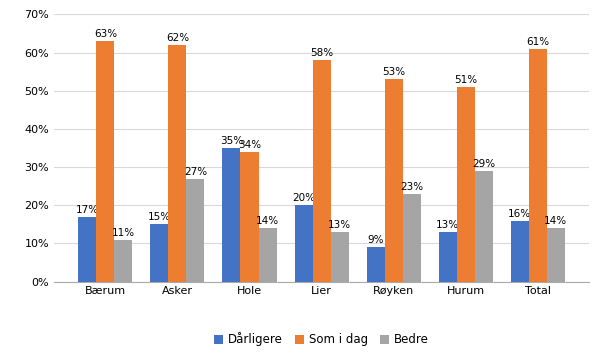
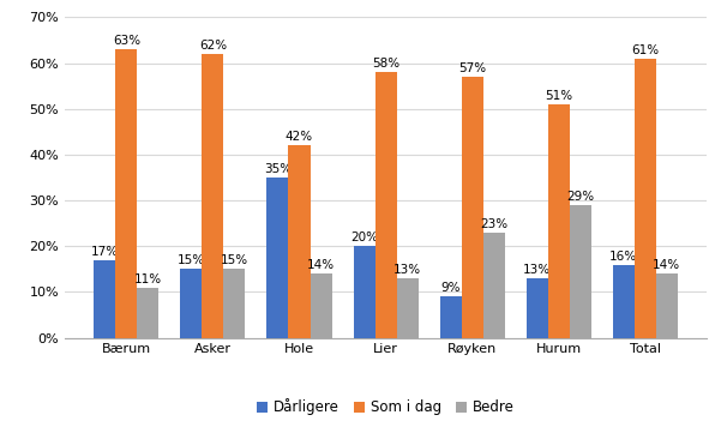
Bedre/Asker: 27% -> 15%
Som i dag/Hole: 34% -> 42%
Som i dag/Røyken: 53% -> 57%
